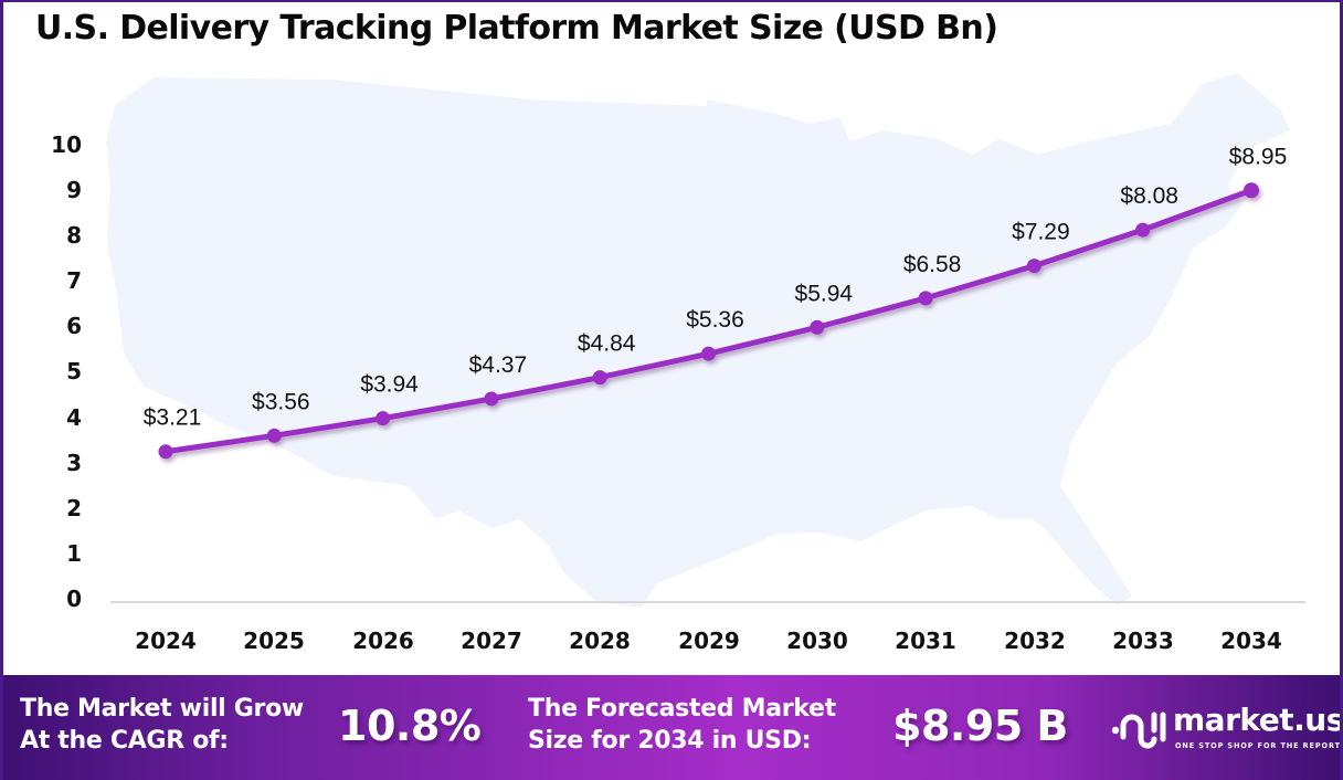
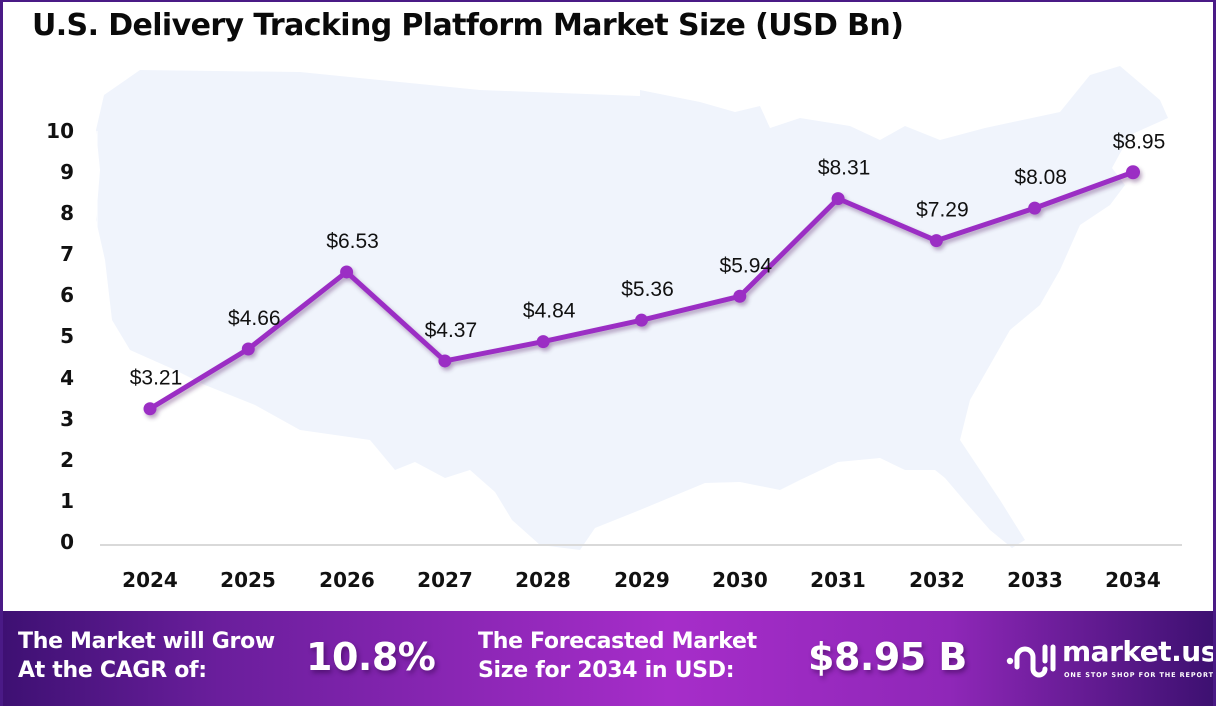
2025: $3.56 -> $4.66
2026: $3.94 -> $6.53
2031: $6.58 -> $8.31
